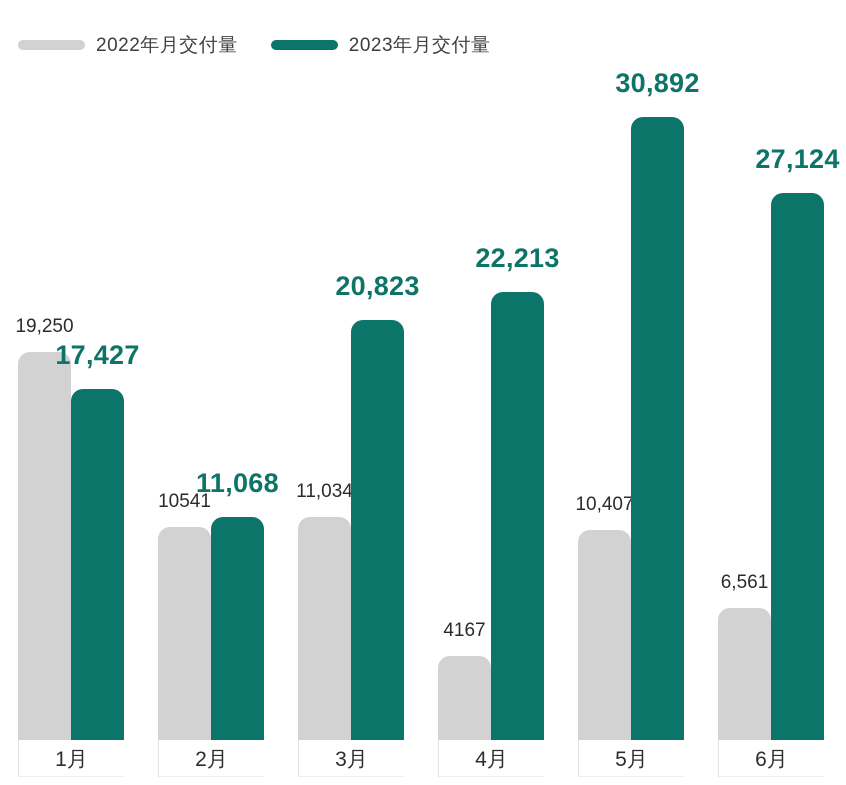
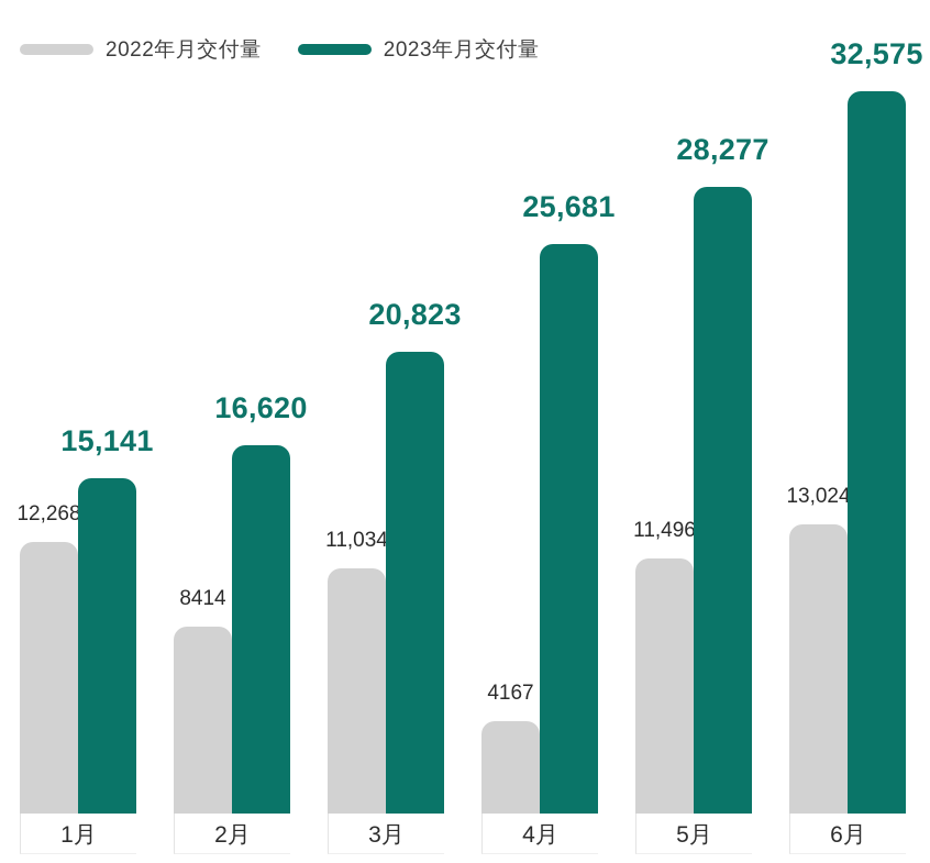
2022年月交付量/1月: 19,250 -> 12,268
2023年月交付量/1月: 17,427 -> 15,141
2022年月交付量/2月: 10541 -> 8414
2023年月交付量/2月: 11,068 -> 16,620
2023年月交付量/4月: 22,213 -> 25,681
2022年月交付量/5月: 10,407 -> 11,496
2023年月交付量/5月: 30,892 -> 28,277
2022年月交付量/6月: 6,561 -> 13,024
2023年月交付量/6月: 27,124 -> 32,575
